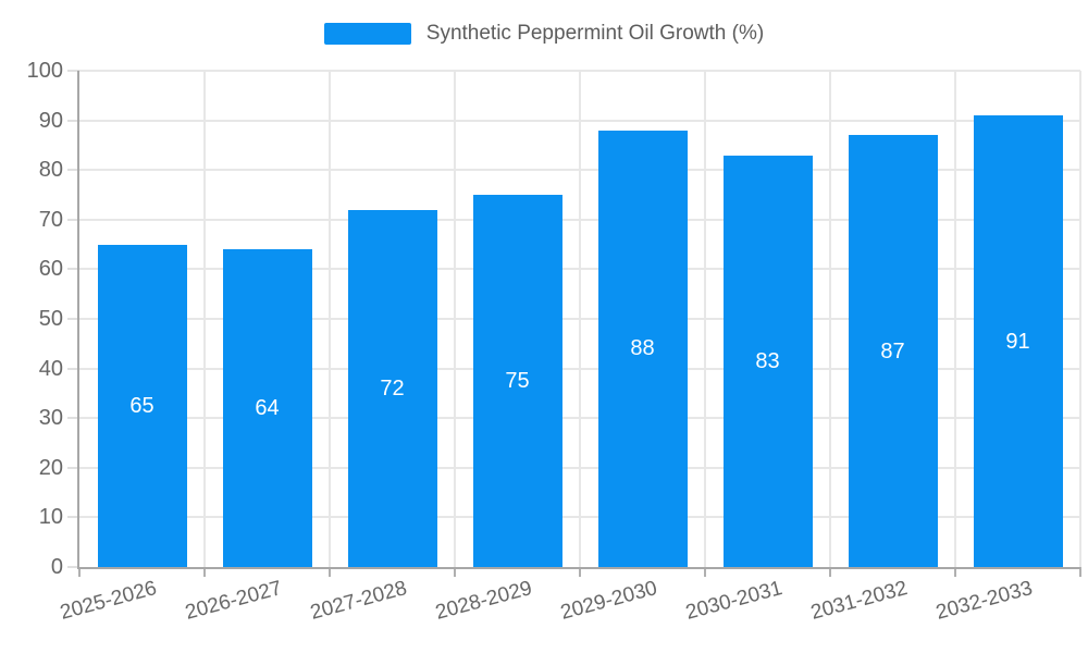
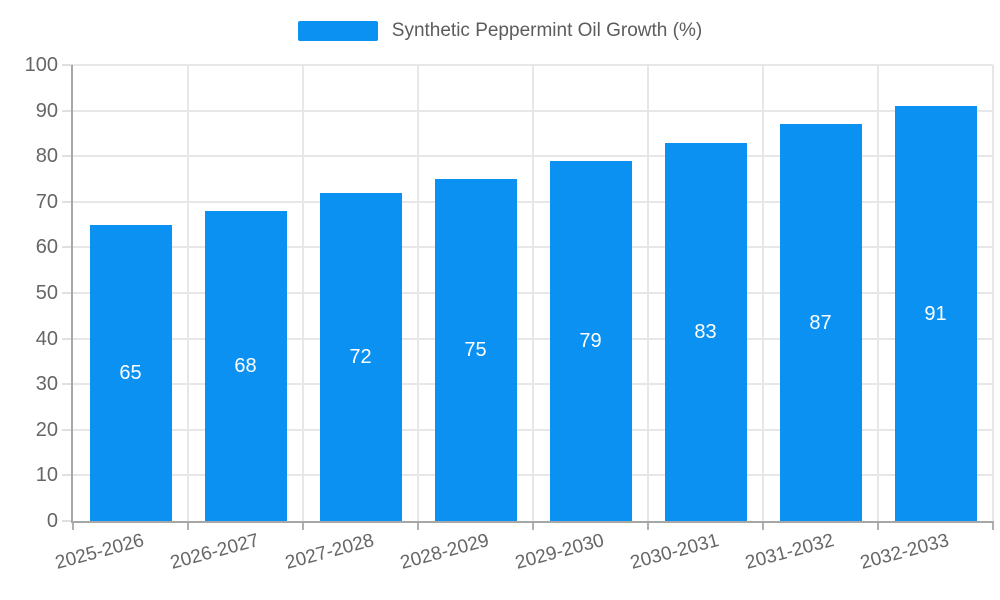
2026-2027: 64 -> 68
2029-2030: 88 -> 79
